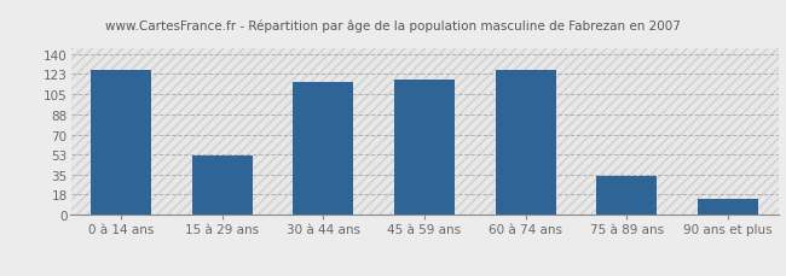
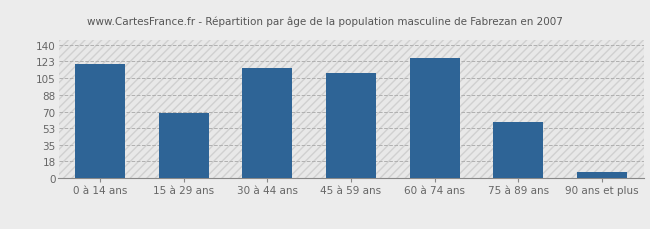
0 à 14 ans: 126 -> 120
15 à 29 ans: 52 -> 69
45 à 59 ans: 118 -> 111
75 à 89 ans: 34 -> 59
90 ans et plus: 14 -> 7
